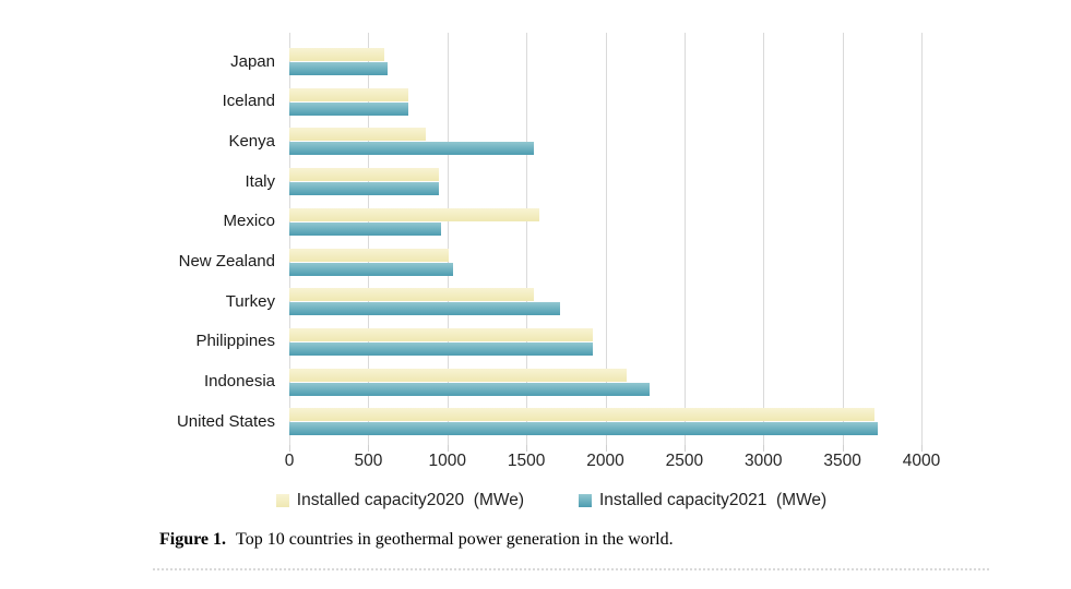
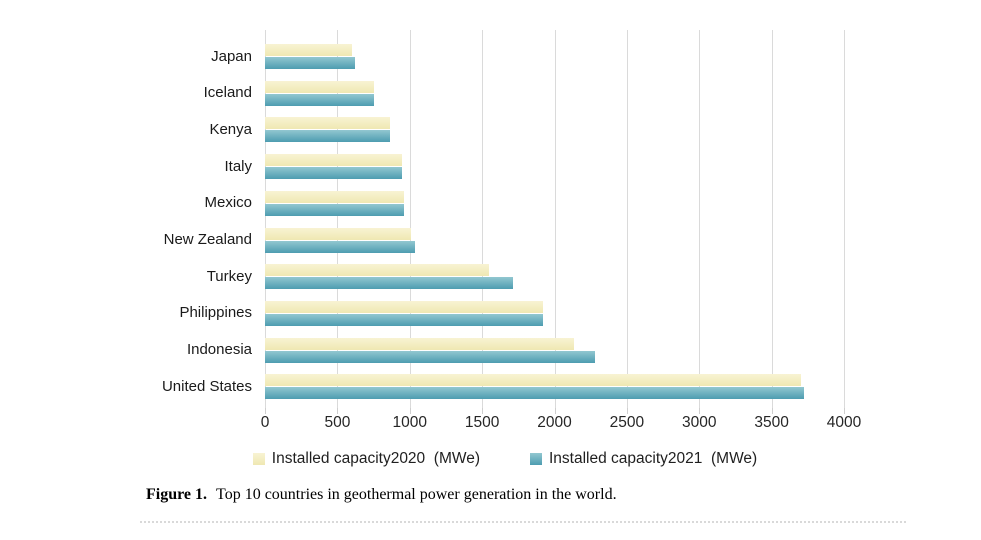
Installed capacity2021 (MWe)/Kenya: 1550 -> 860
Installed capacity2020 (MWe)/Mexico: 1580 -> 960
